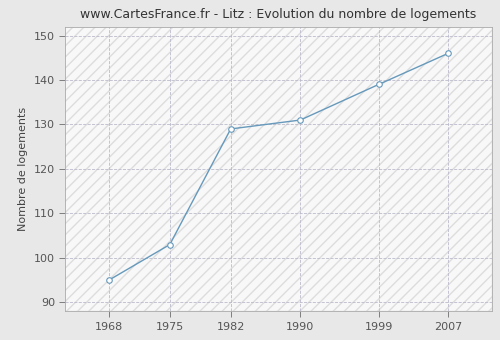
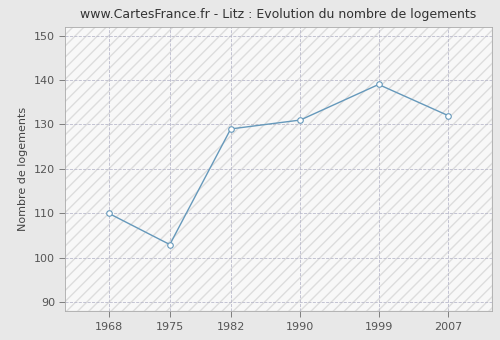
1968: 95 -> 110
2007: 146 -> 132
